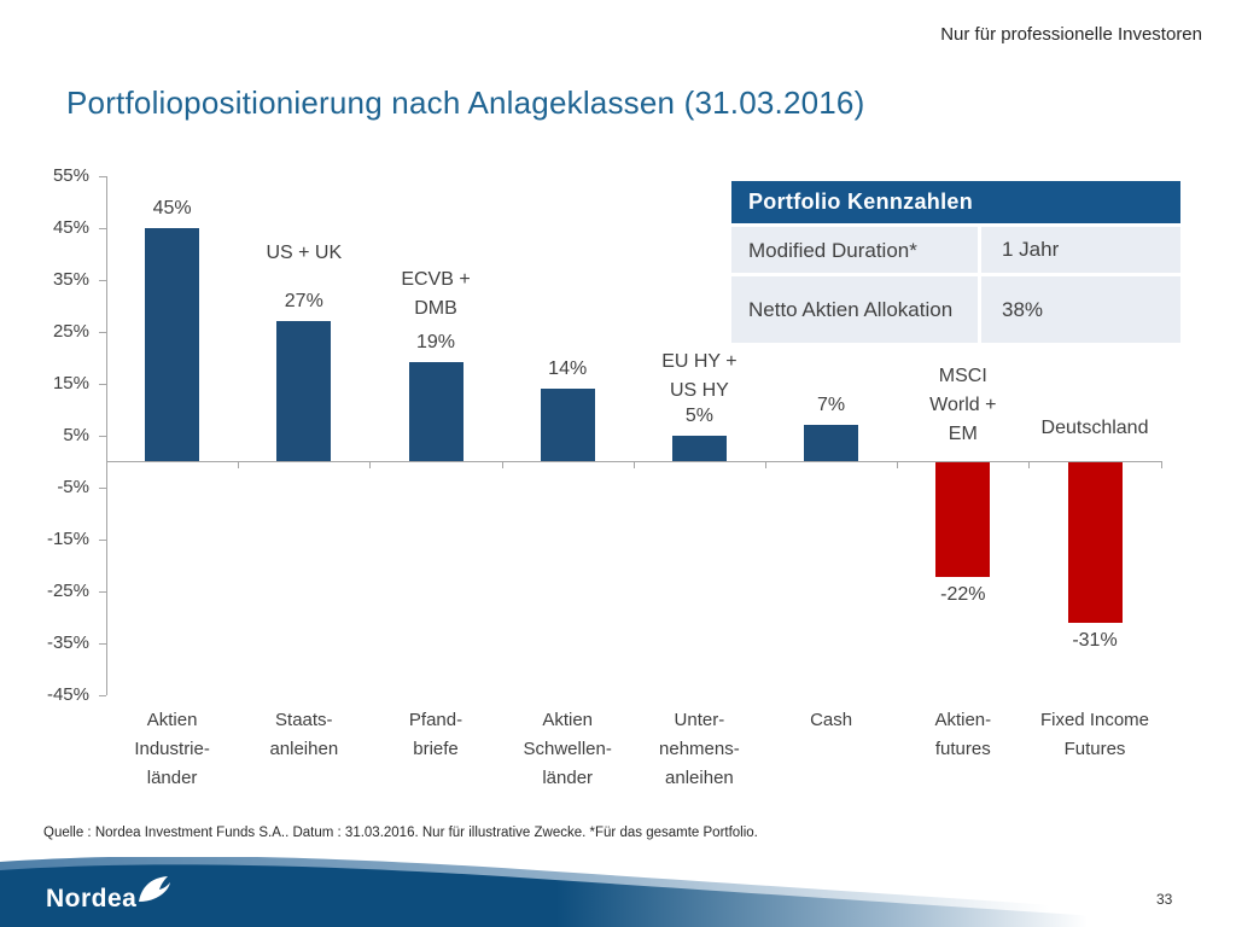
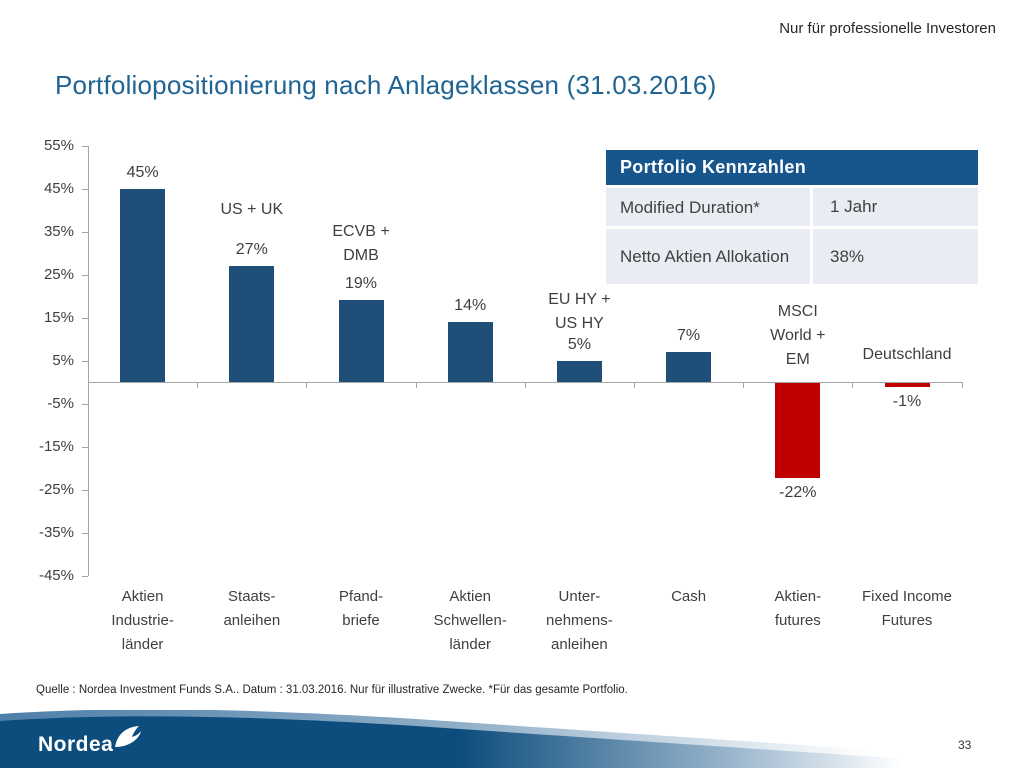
Fixed Income Futures: -31% -> -1%
